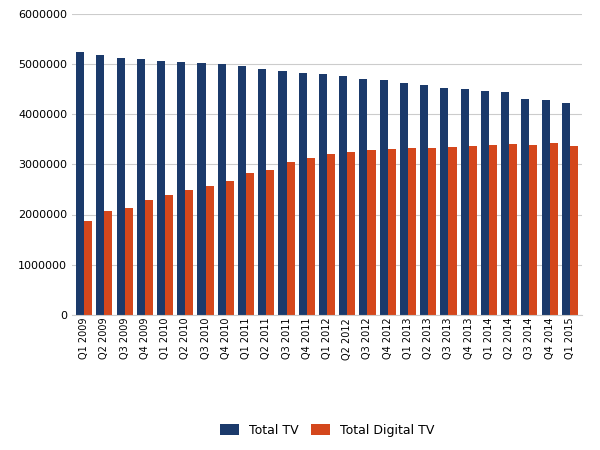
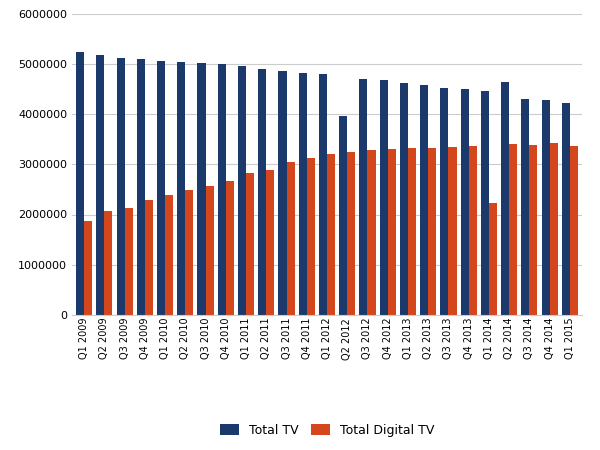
Total TV/Q2 2012: 4750000 -> 3960000
Total Digital TV/Q1 2014: 3380000 -> 2220000
Total TV/Q2 2014: 4440000 -> 4640000
